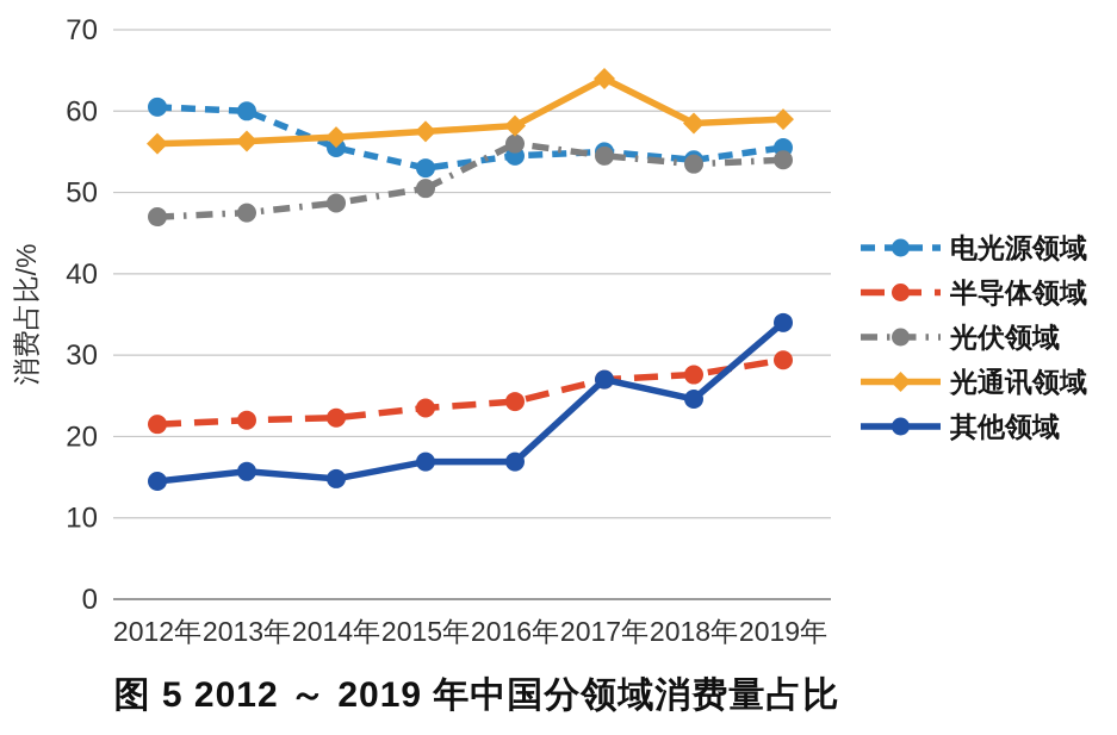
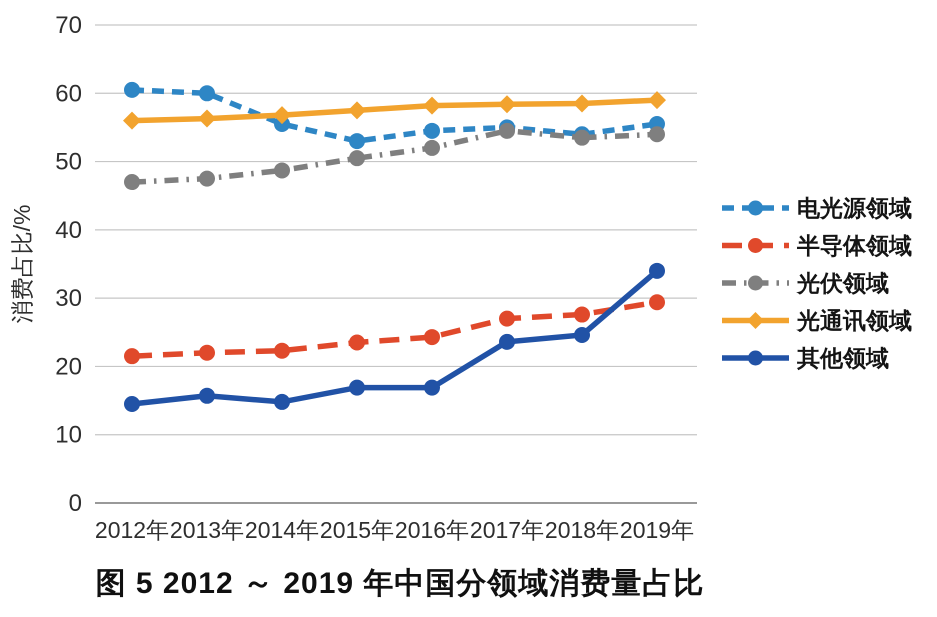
光伏领域/2016年: 56 -> 52
光通讯领域/2017年: 64 -> 58
其他领域/2017年: 27 -> 24
